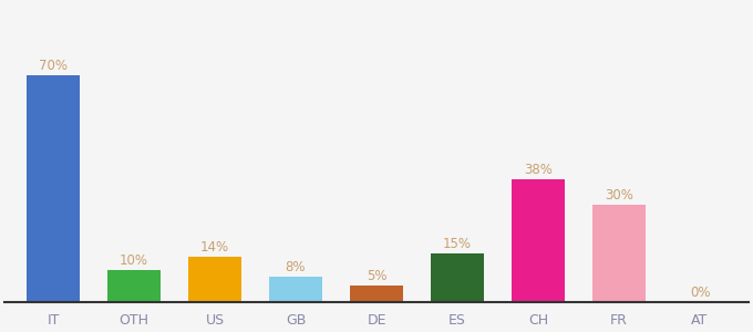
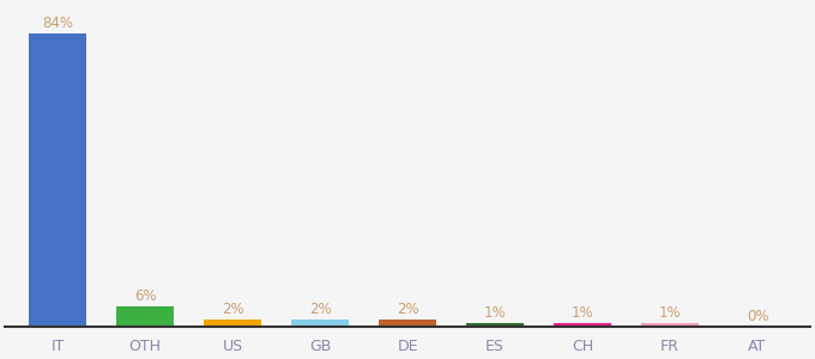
IT: 70% -> 84%
OTH: 10% -> 6%
US: 14% -> 2%
GB: 8% -> 2%
DE: 5% -> 2%
ES: 15% -> 1%
CH: 38% -> 1%
FR: 30% -> 1%
